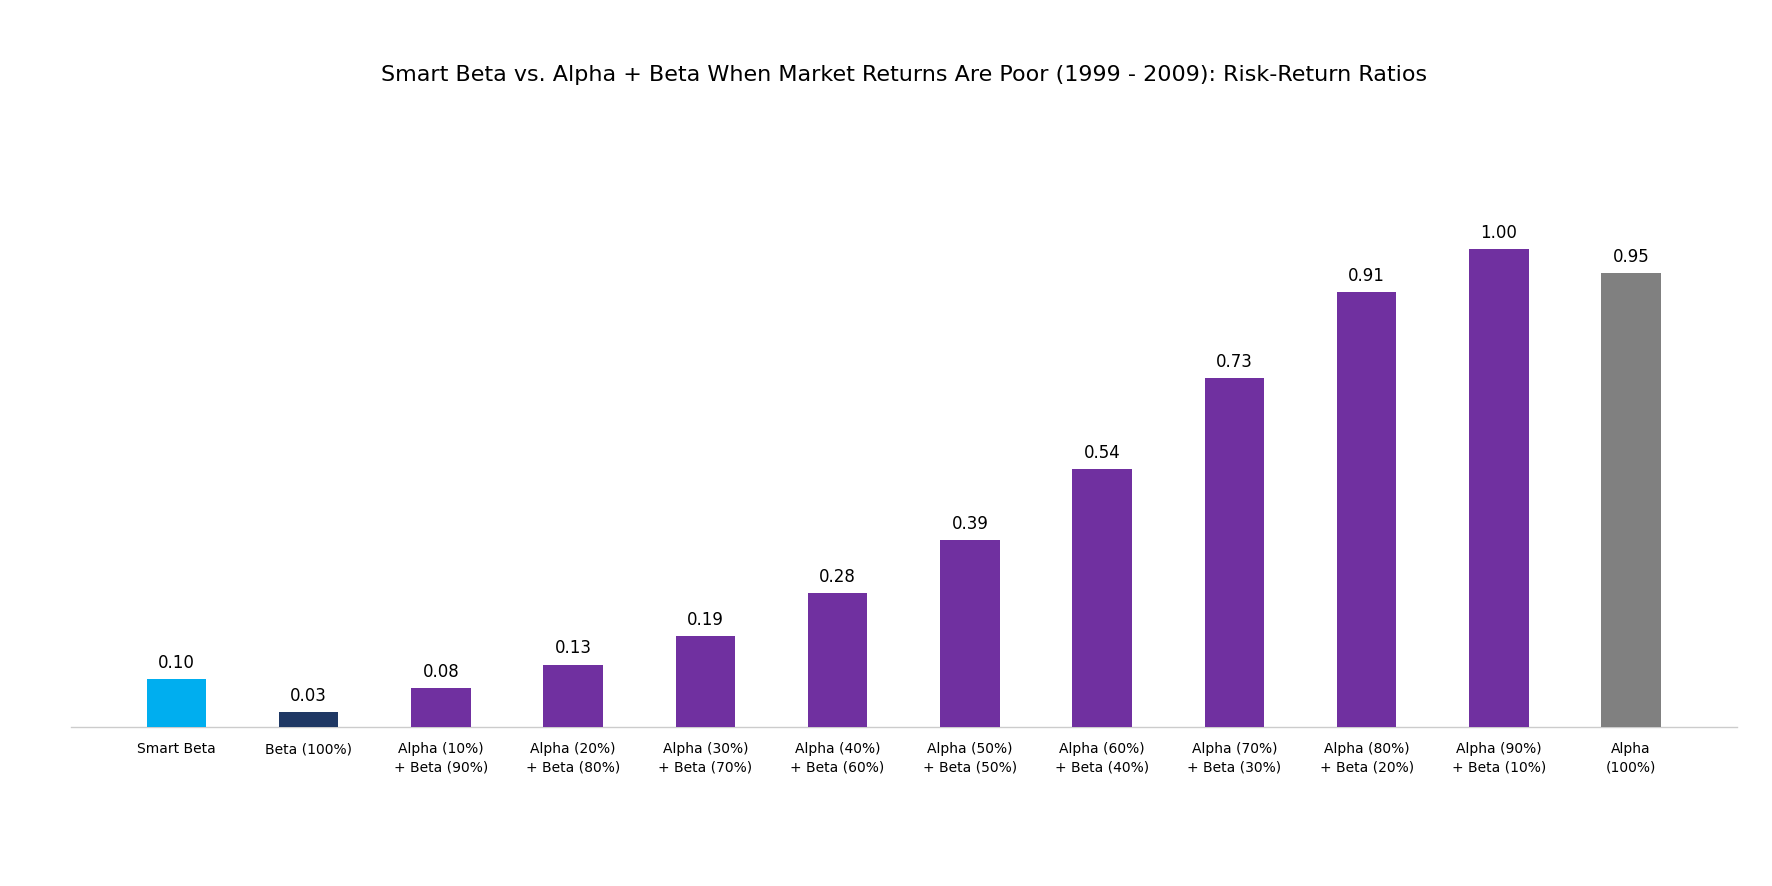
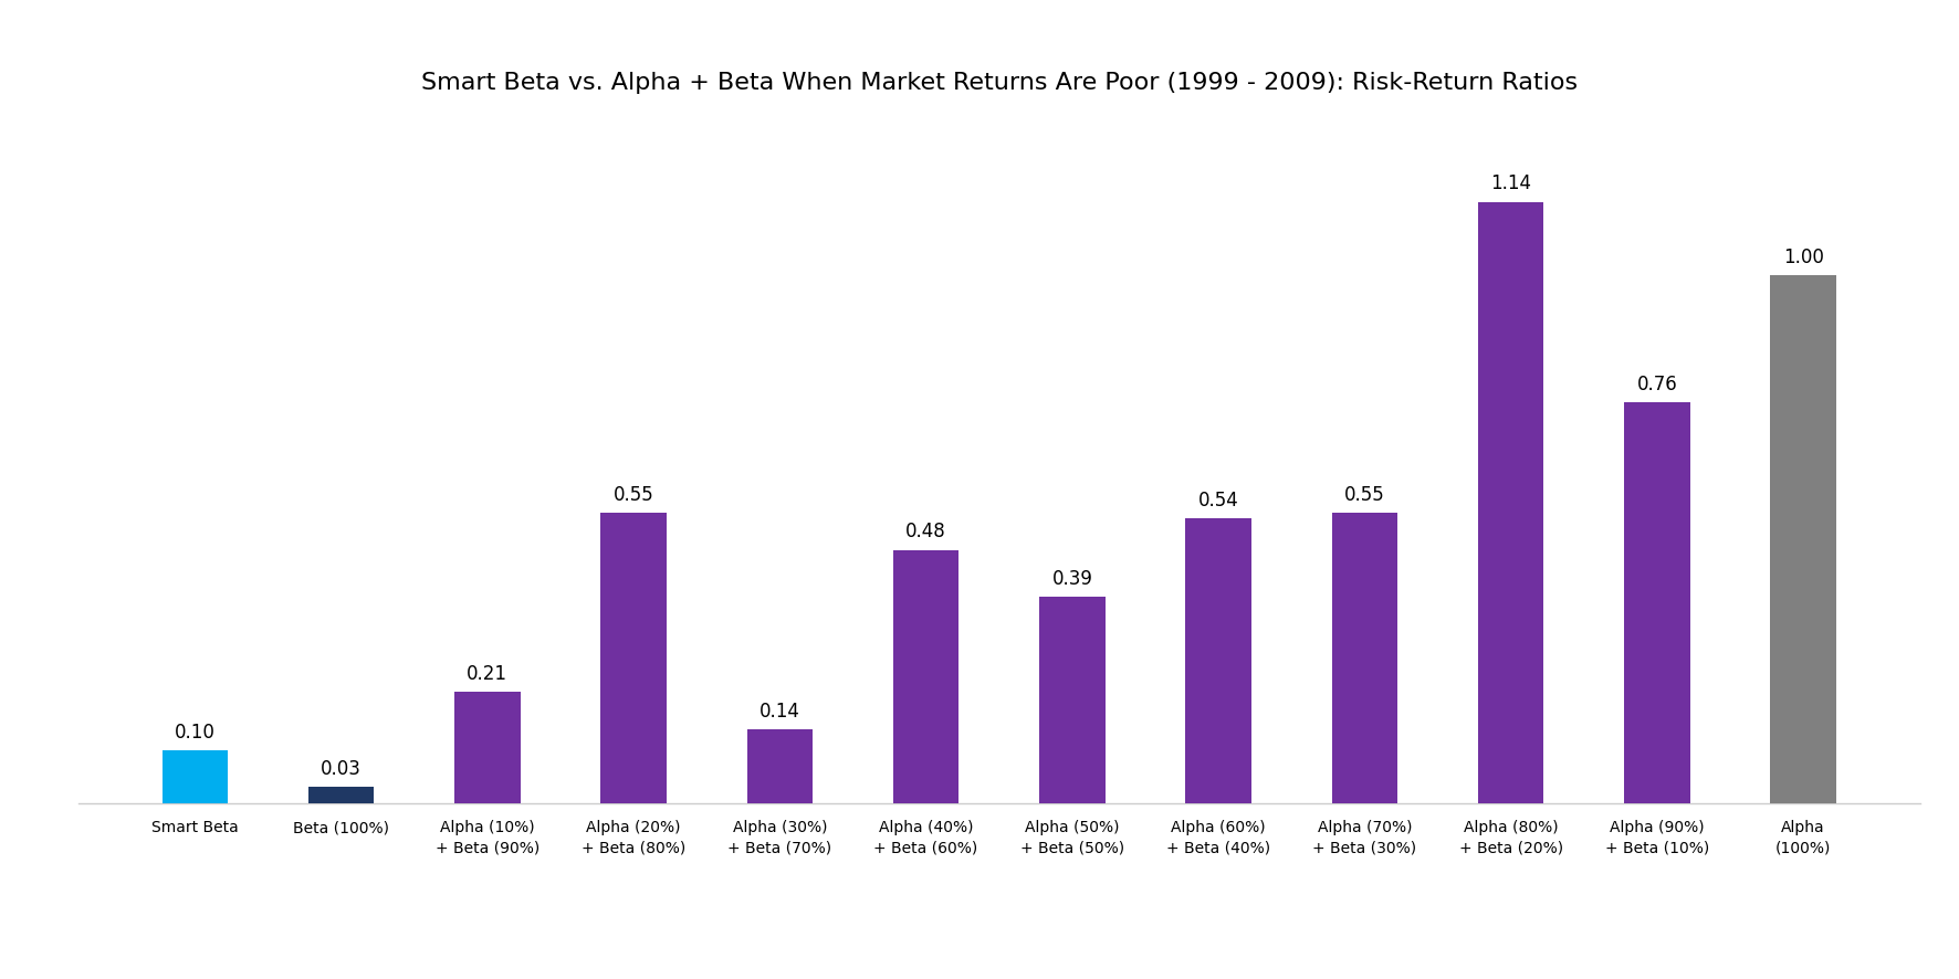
Alpha (10%) + Beta (90%): 0.08 -> 0.21
Alpha (20%) + Beta (80%): 0.13 -> 0.55
Alpha (30%) + Beta (70%): 0.19 -> 0.14
Alpha (40%) + Beta (60%): 0.28 -> 0.48
Alpha (70%) + Beta (30%): 0.73 -> 0.55
Alpha (80%) + Beta (20%): 0.91 -> 1.14
Alpha (90%) + Beta (10%): 1.00 -> 0.76
Alpha (100%): 0.95 -> 1.00
